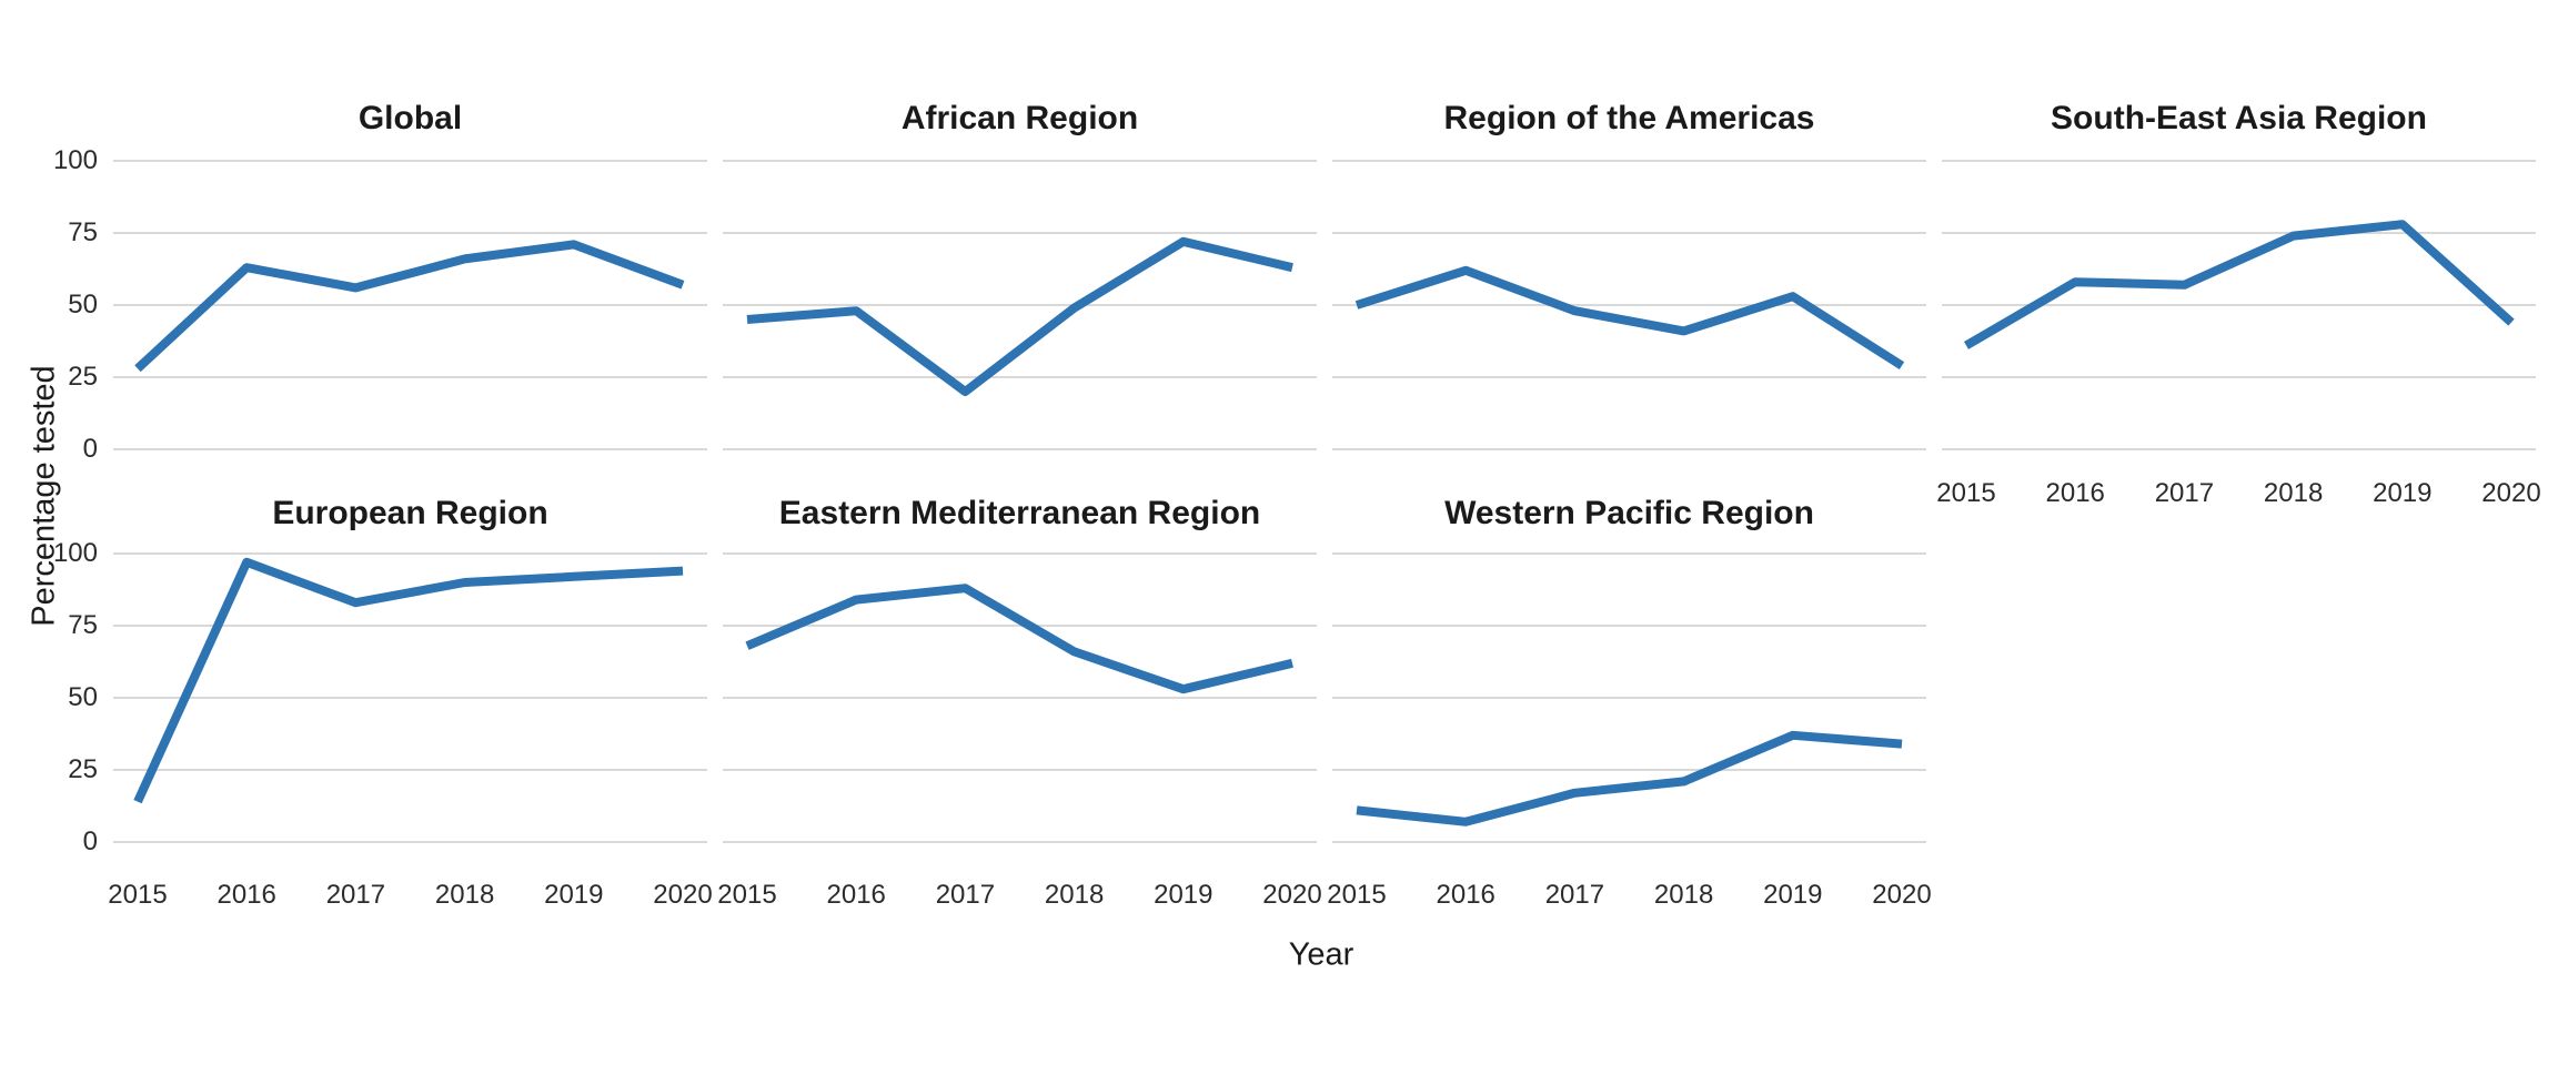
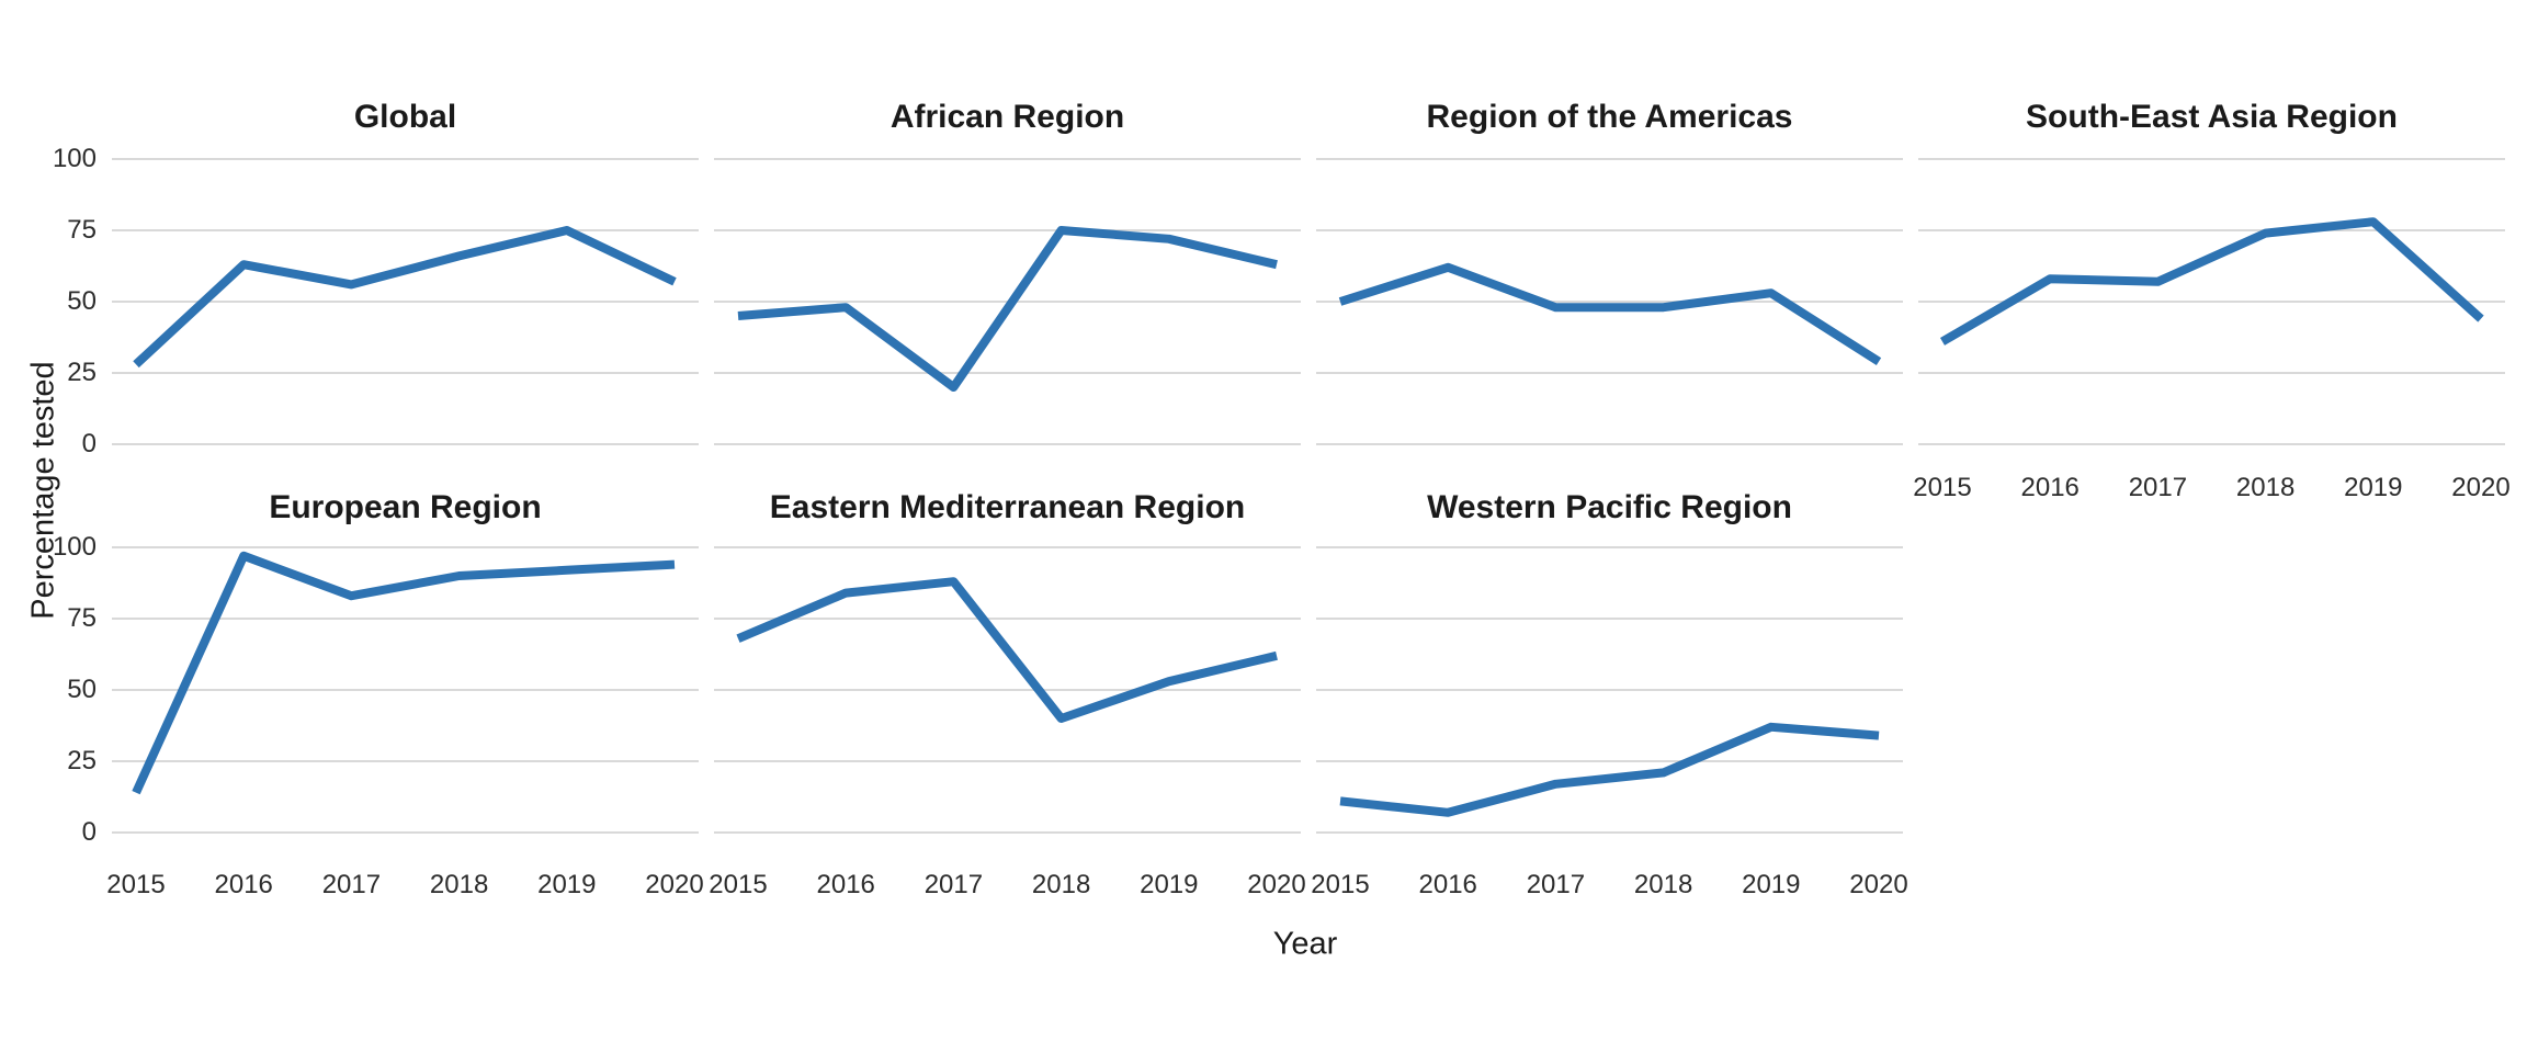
African Region/2018: 49 -> 75
Region of the Americas/2018: 41 -> 48
Eastern Mediterranean Region/2018: 66 -> 40
Global/2019: 71 -> 75
